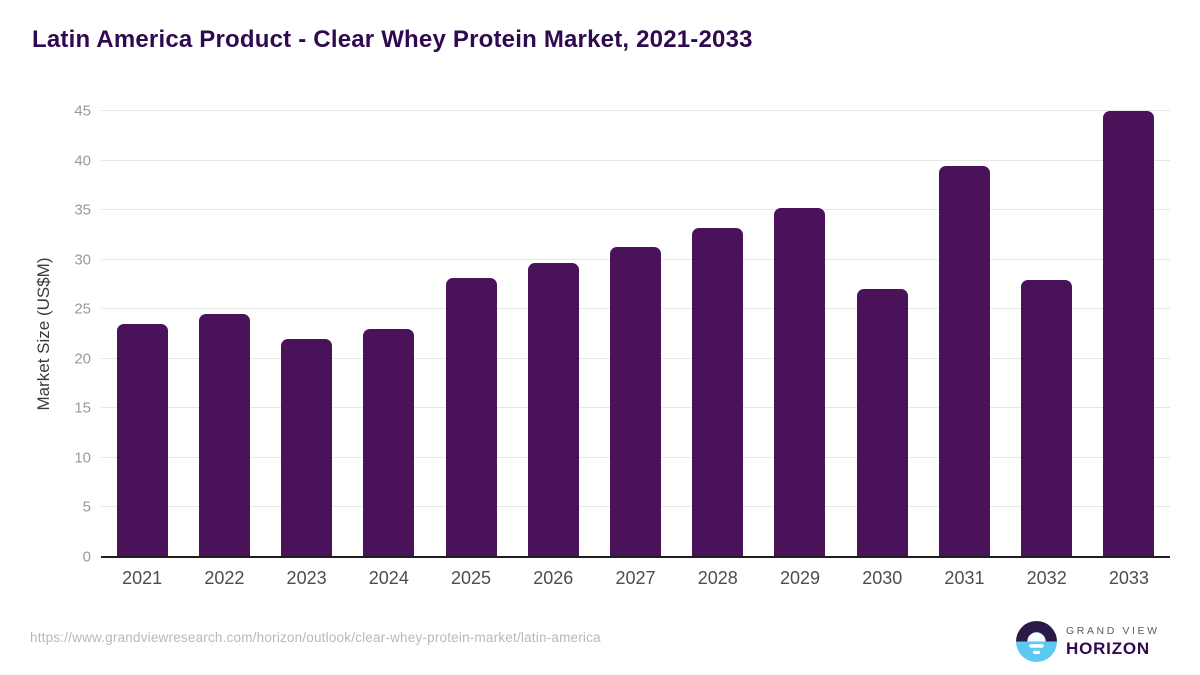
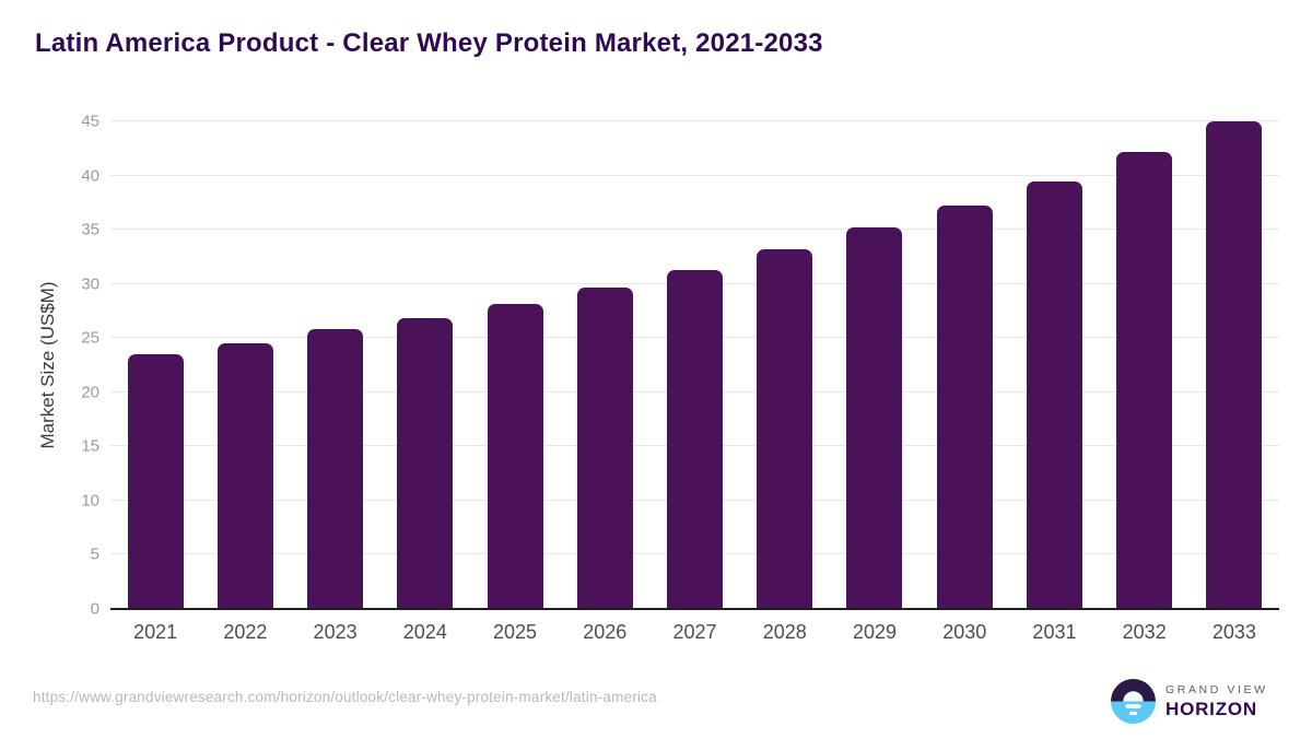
2023: 22 -> 26
2024: 23 -> 27
2030: 27 -> 37
2032: 28 -> 42
